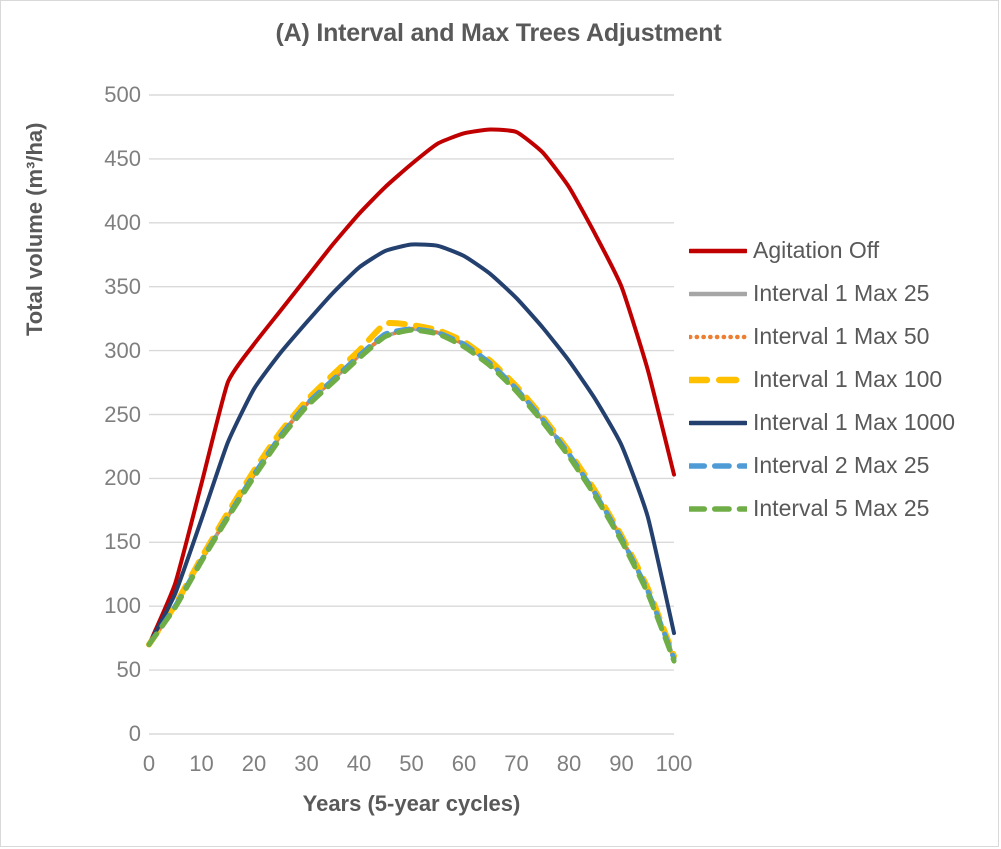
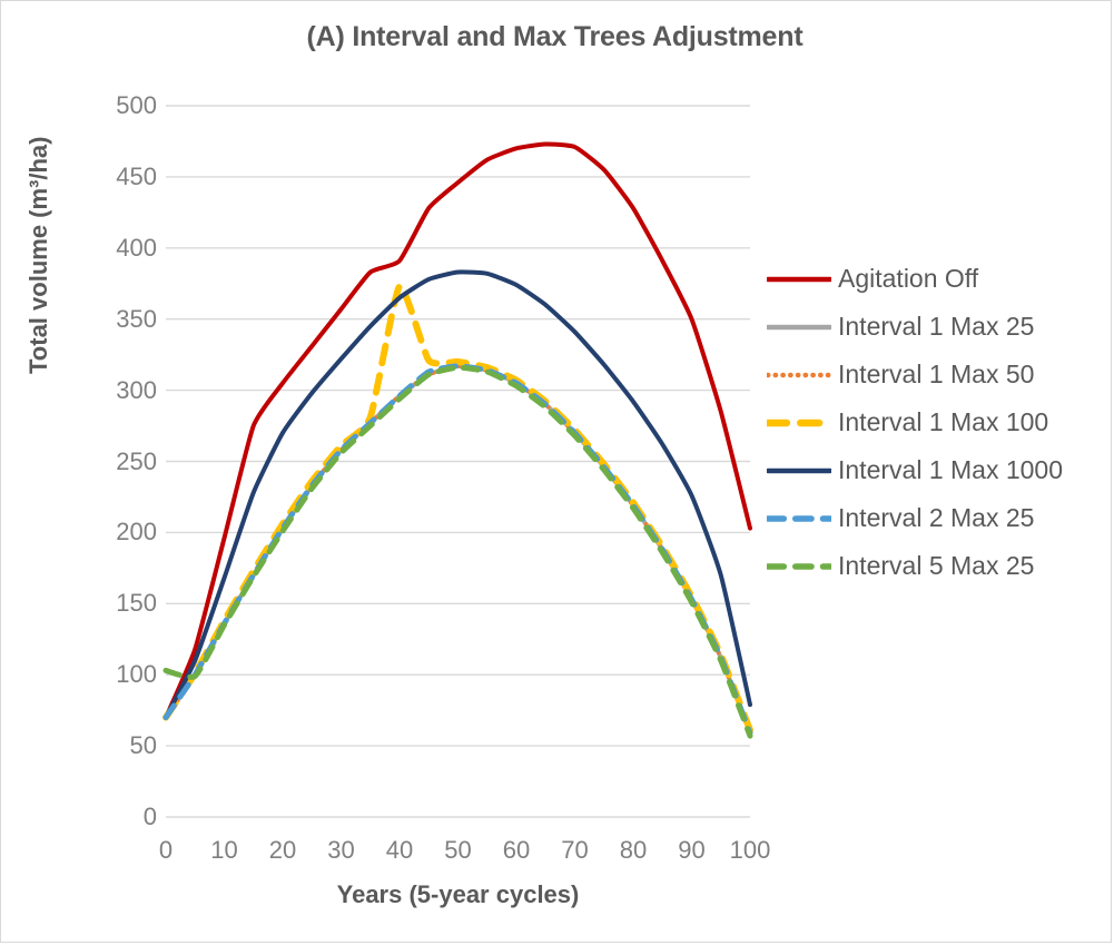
Interval 5 Max 25/0: 70 -> 103
Agitation Off/40: 407 -> 391
Interval 1 Max 100/40: 300 -> 373
